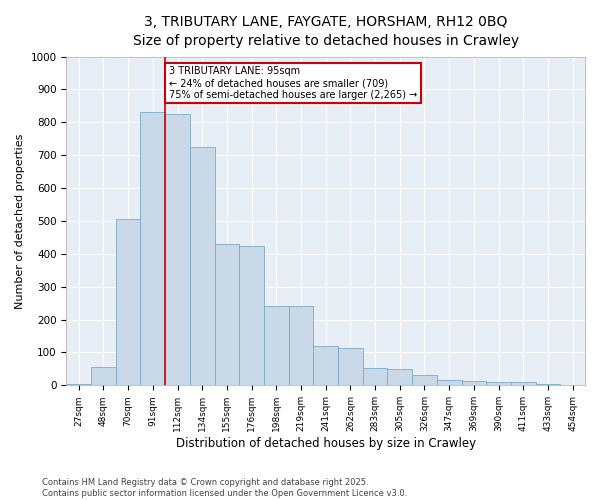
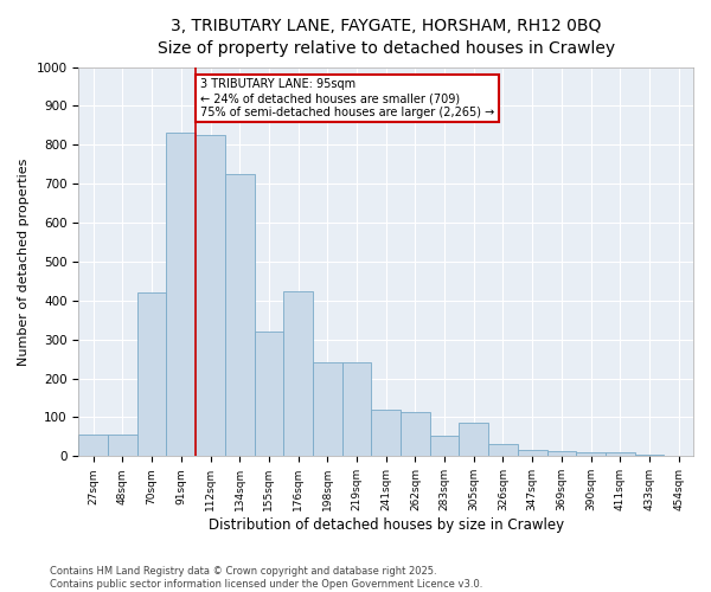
27sqm: 5 -> 55
70sqm: 505 -> 420
155sqm: 430 -> 320
305sqm: 50 -> 85
